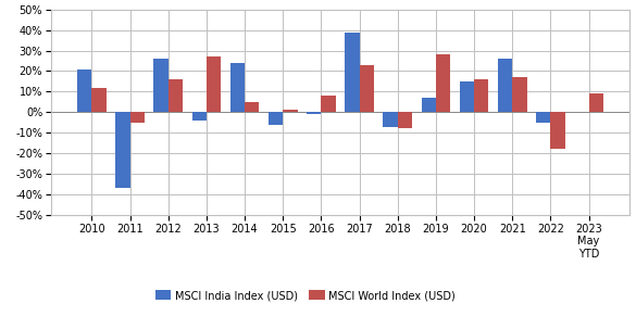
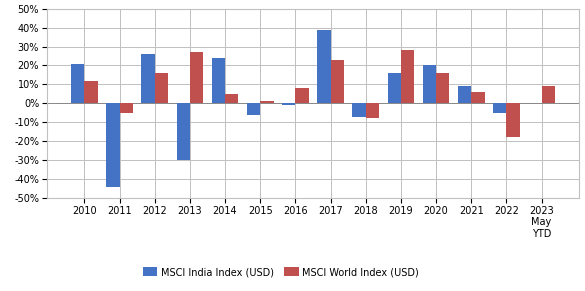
MSCI India Index (USD)/2011: -37% -> -44%
MSCI India Index (USD)/2013: -4% -> -30%
MSCI India Index (USD)/2019: 7% -> 16%
MSCI India Index (USD)/2020: 15% -> 20%
MSCI India Index (USD)/2021: 26% -> 9%
MSCI World Index (USD)/2021: 17% -> 6%
